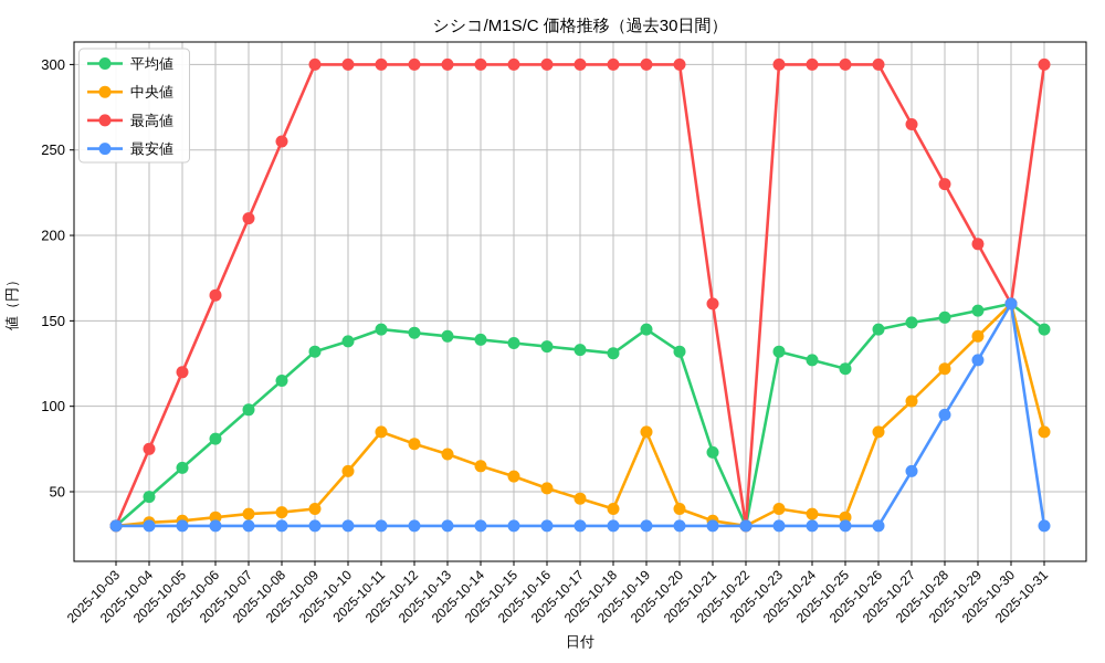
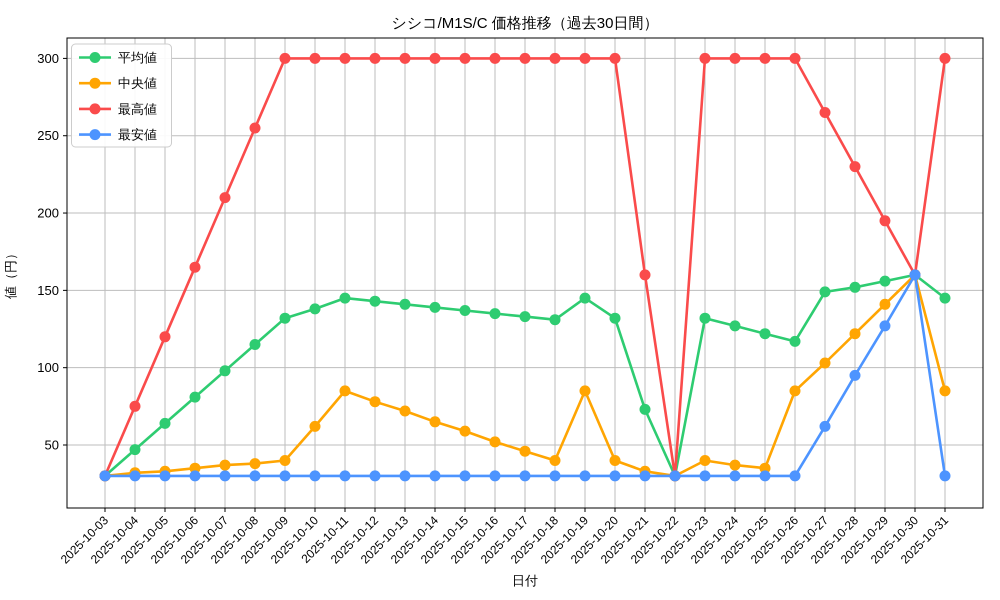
平均値/2025-10-26: 145 -> 117
